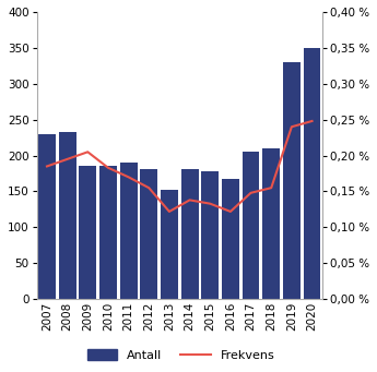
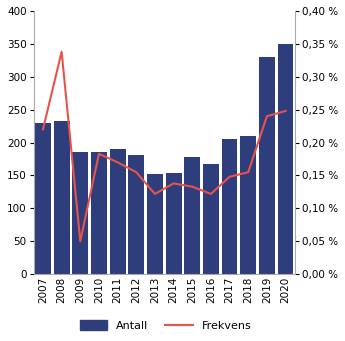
Frekvens/2007: 0,185 % -> 0,220 %
Frekvens/2008: 0,195 % -> 0,338 %
Frekvens/2009: 0,205 % -> 0,050 %
Antall/2014: 181 -> 154
